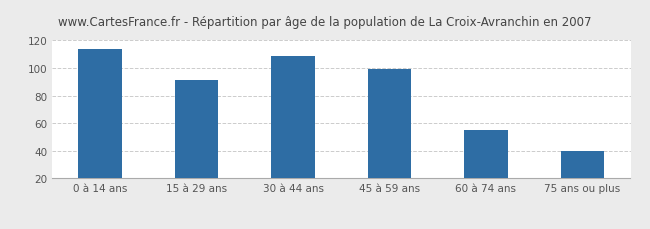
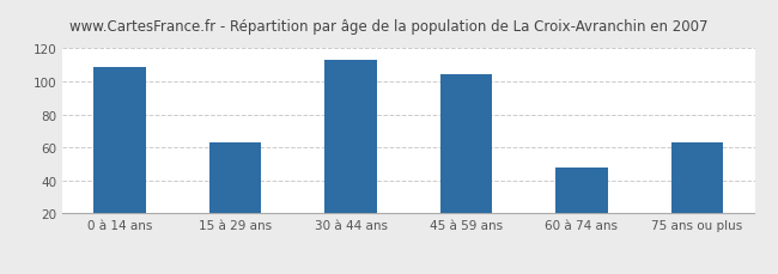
0 à 14 ans: 114 -> 109
15 à 29 ans: 91 -> 63
30 à 44 ans: 109 -> 113
45 à 59 ans: 99 -> 104
60 à 74 ans: 55 -> 48
75 ans ou plus: 40 -> 63
